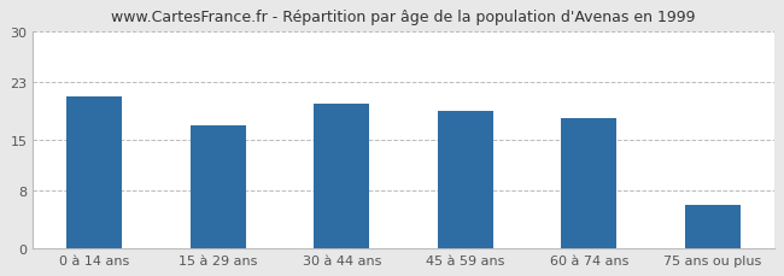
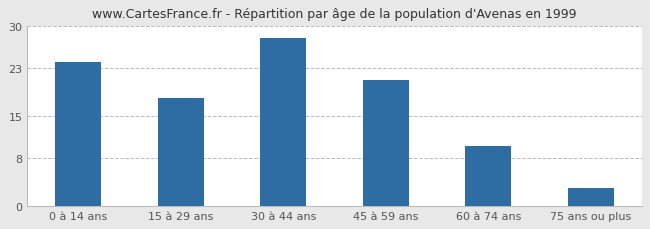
0 à 14 ans: 21 -> 24
15 à 29 ans: 17 -> 18
30 à 44 ans: 20 -> 28
45 à 59 ans: 19 -> 21
60 à 74 ans: 18 -> 10
75 ans ou plus: 6 -> 3
